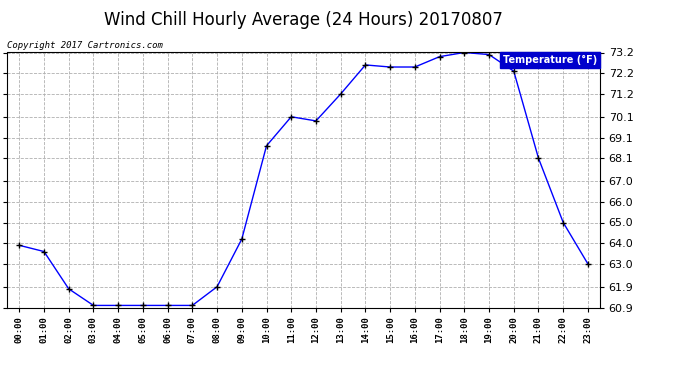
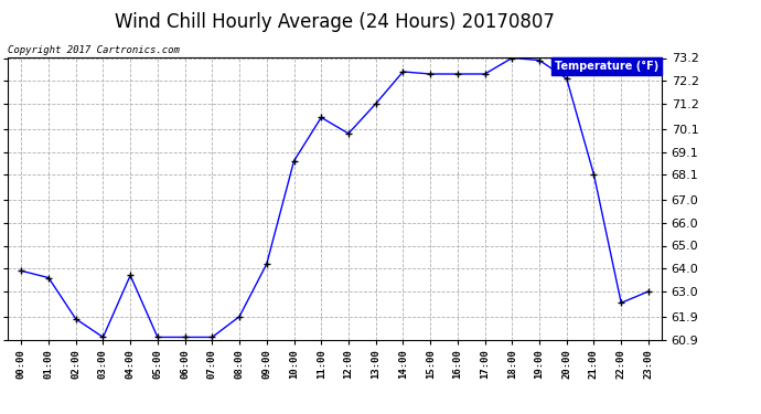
04:00: 61.0 -> 63.7
11:00: 70.1 -> 70.6
17:00: 73.0 -> 72.5
22:00: 65.0 -> 62.5
